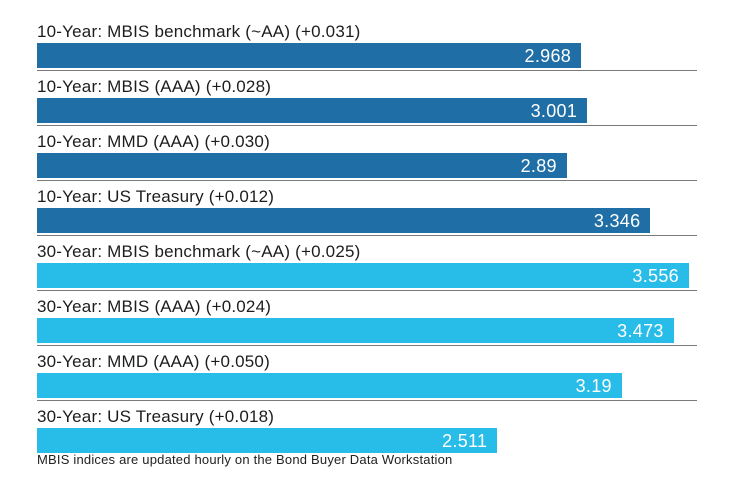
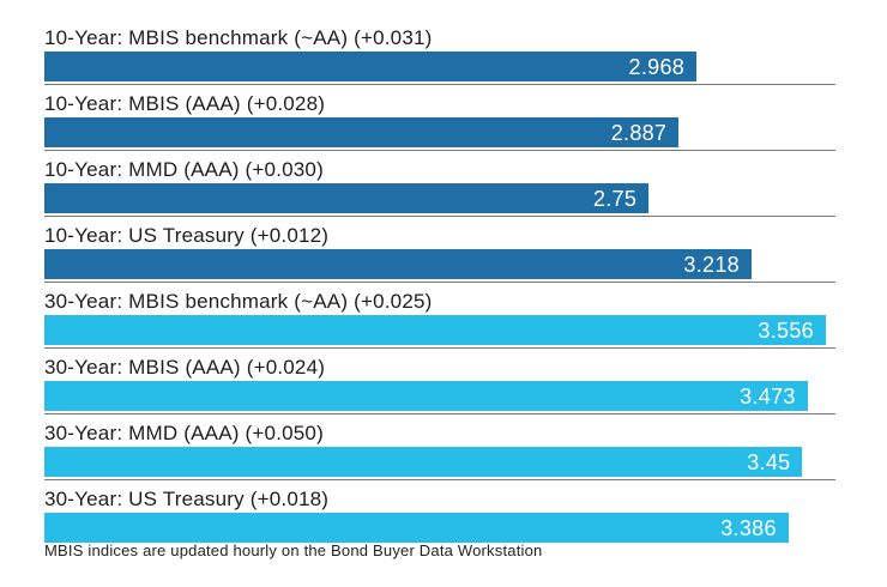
10-Year: MBIS (AAA) (+0.028): 3.001 -> 2.887
10-Year: MMD (AAA) (+0.030): 2.89 -> 2.75
10-Year: US Treasury (+0.012): 3.346 -> 3.218
30-Year: MMD (AAA) (+0.050): 3.19 -> 3.45
30-Year: US Treasury (+0.018): 2.511 -> 3.386
